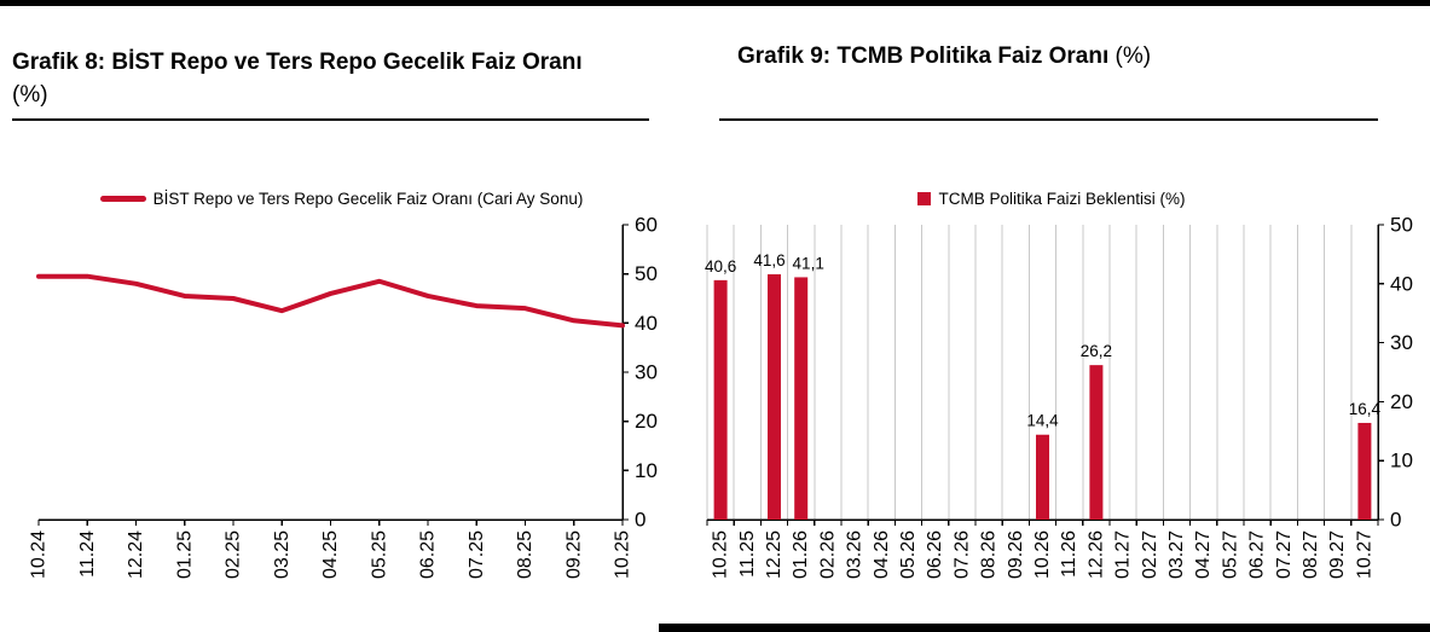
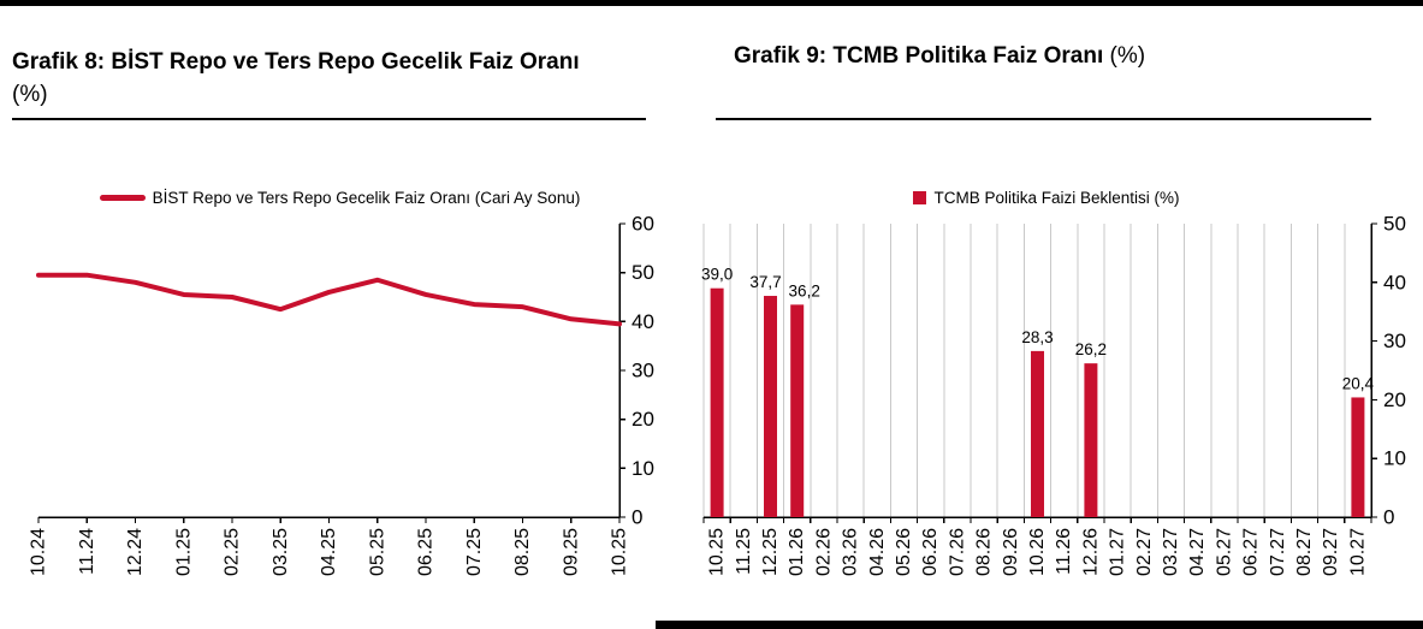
Grafik 9: TCMB Politika Faiz Oranı (%)/10.25: 40,6 -> 39,0
Grafik 9: TCMB Politika Faiz Oranı (%)/12.25: 41,6 -> 37,7
Grafik 9: TCMB Politika Faiz Oranı (%)/01.26: 41,1 -> 36,2
Grafik 9: TCMB Politika Faiz Oranı (%)/10.26: 14,4 -> 28,3
Grafik 9: TCMB Politika Faiz Oranı (%)/10.27: 16,4 -> 20,4
